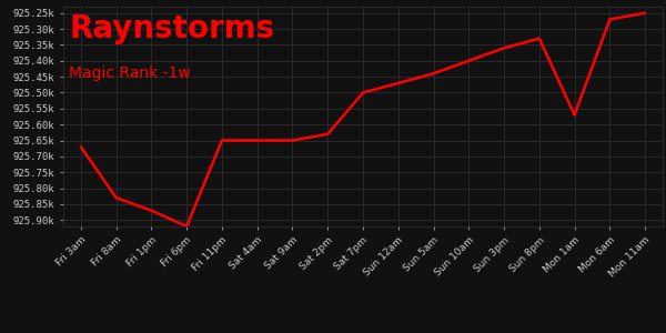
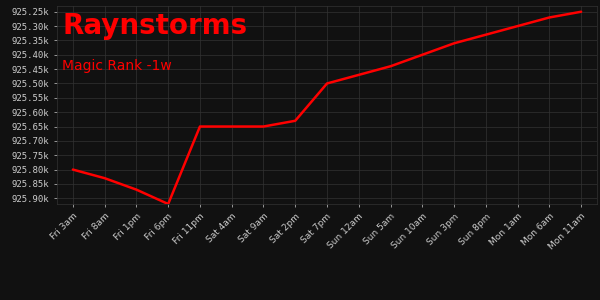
Fri 3am: 925.67k -> 925.80k
Mon 1am: 925.57k -> 925.30k
